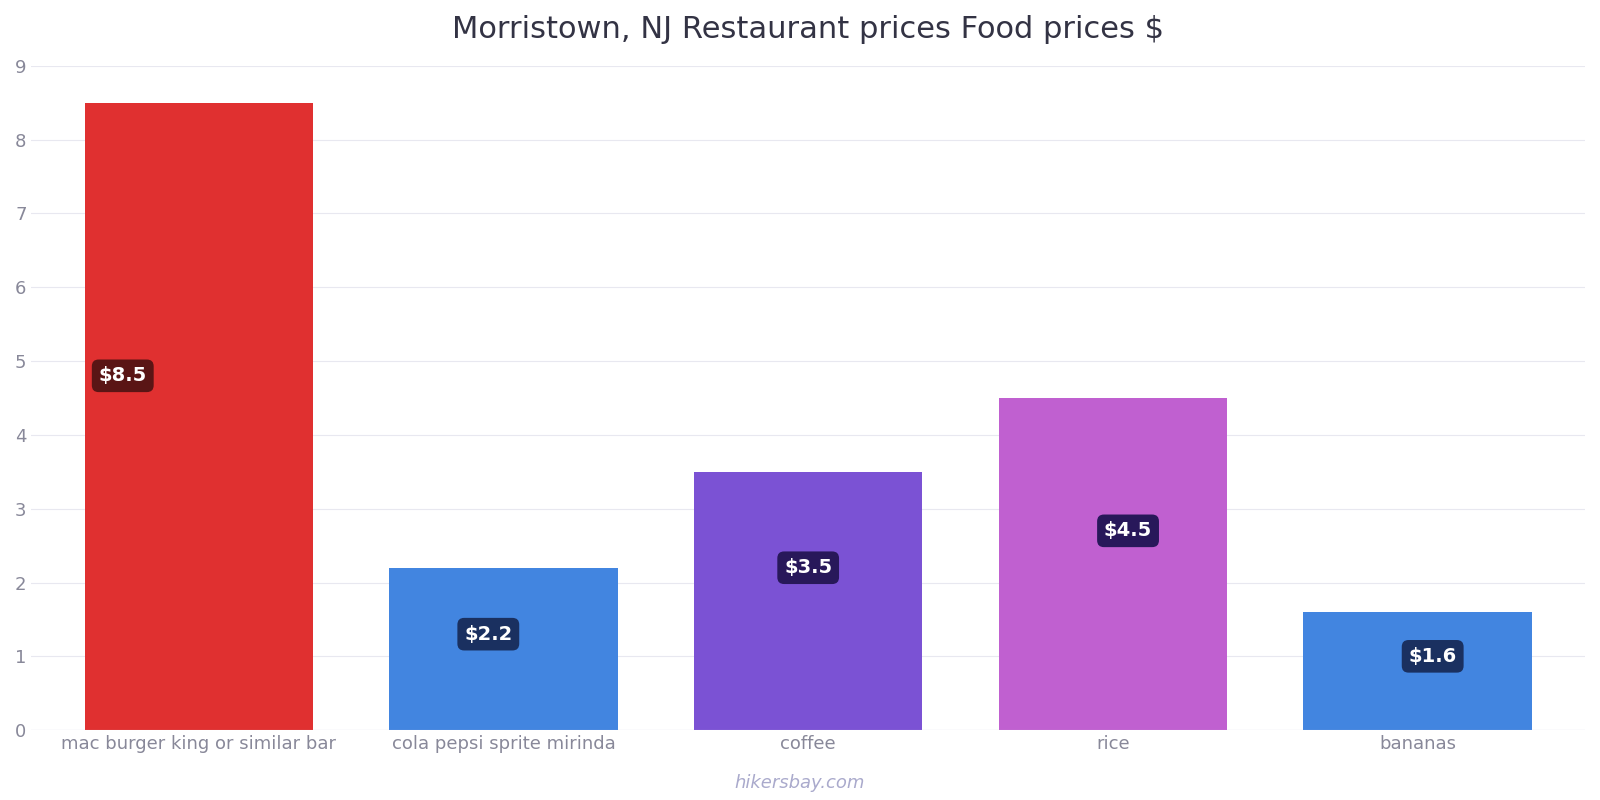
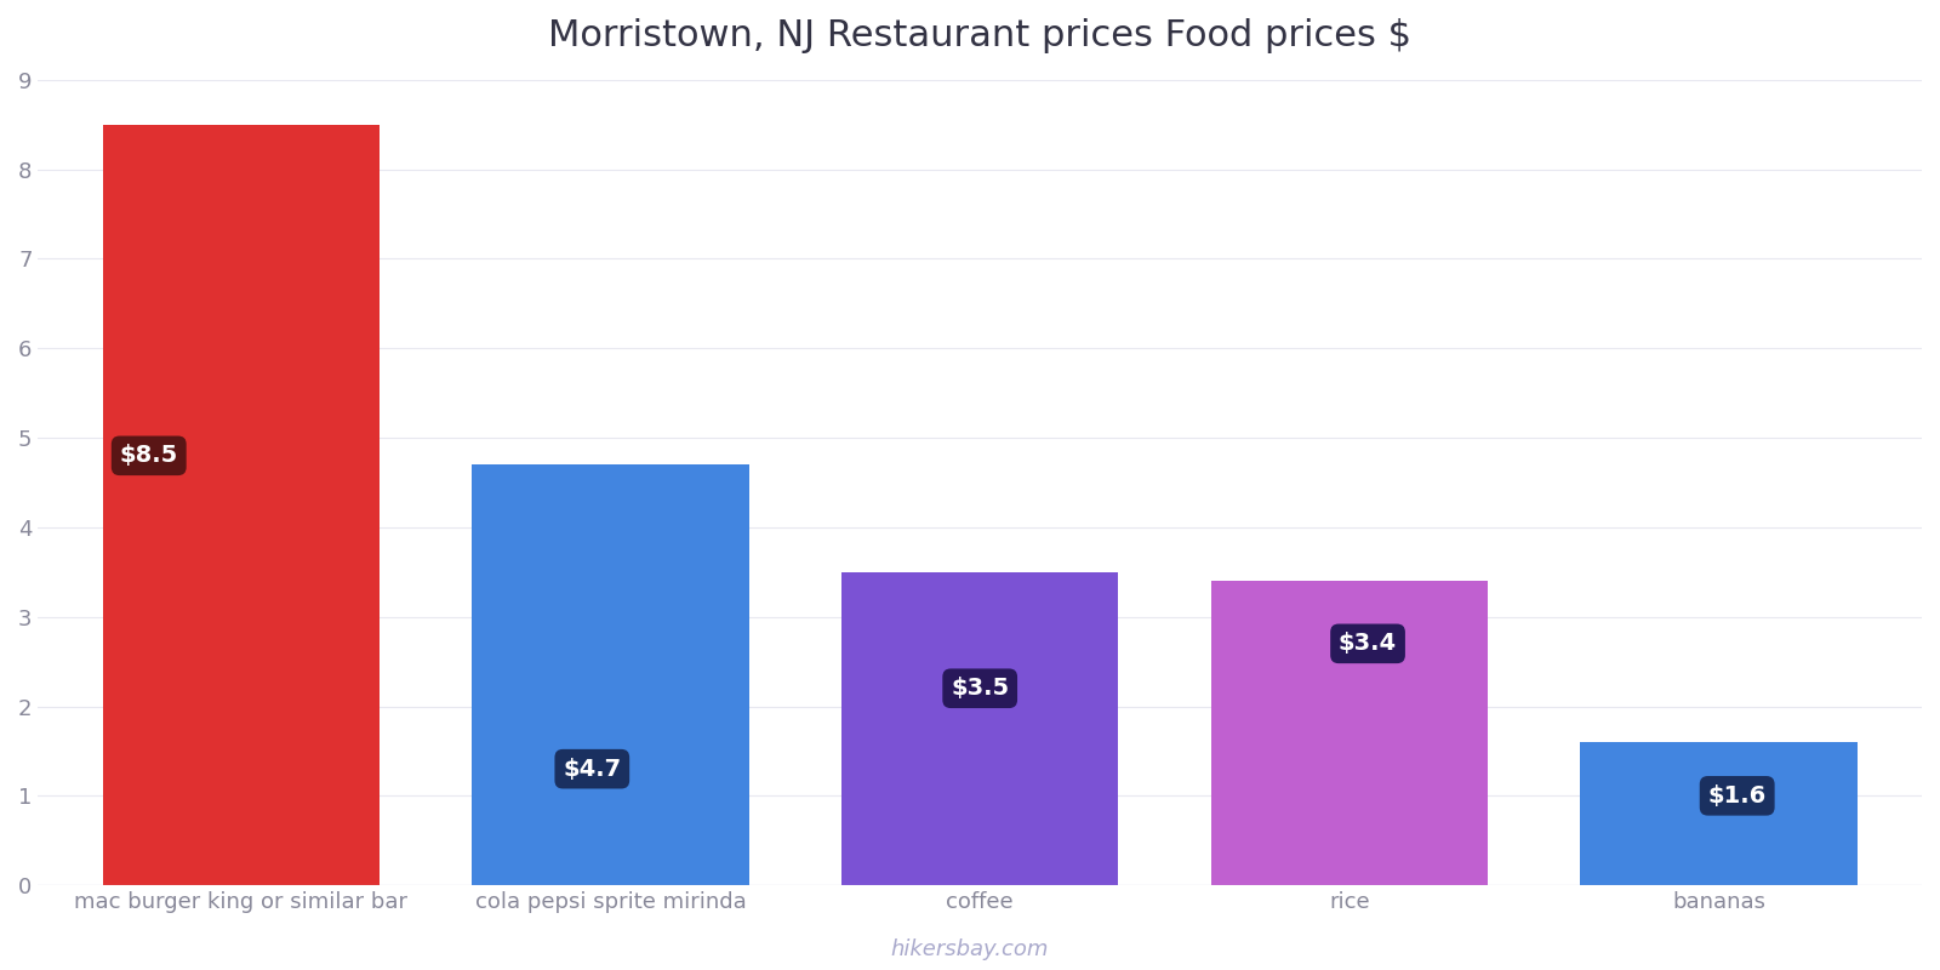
cola pepsi sprite mirinda: $2.2 -> $4.7
rice: $4.5 -> $3.4
